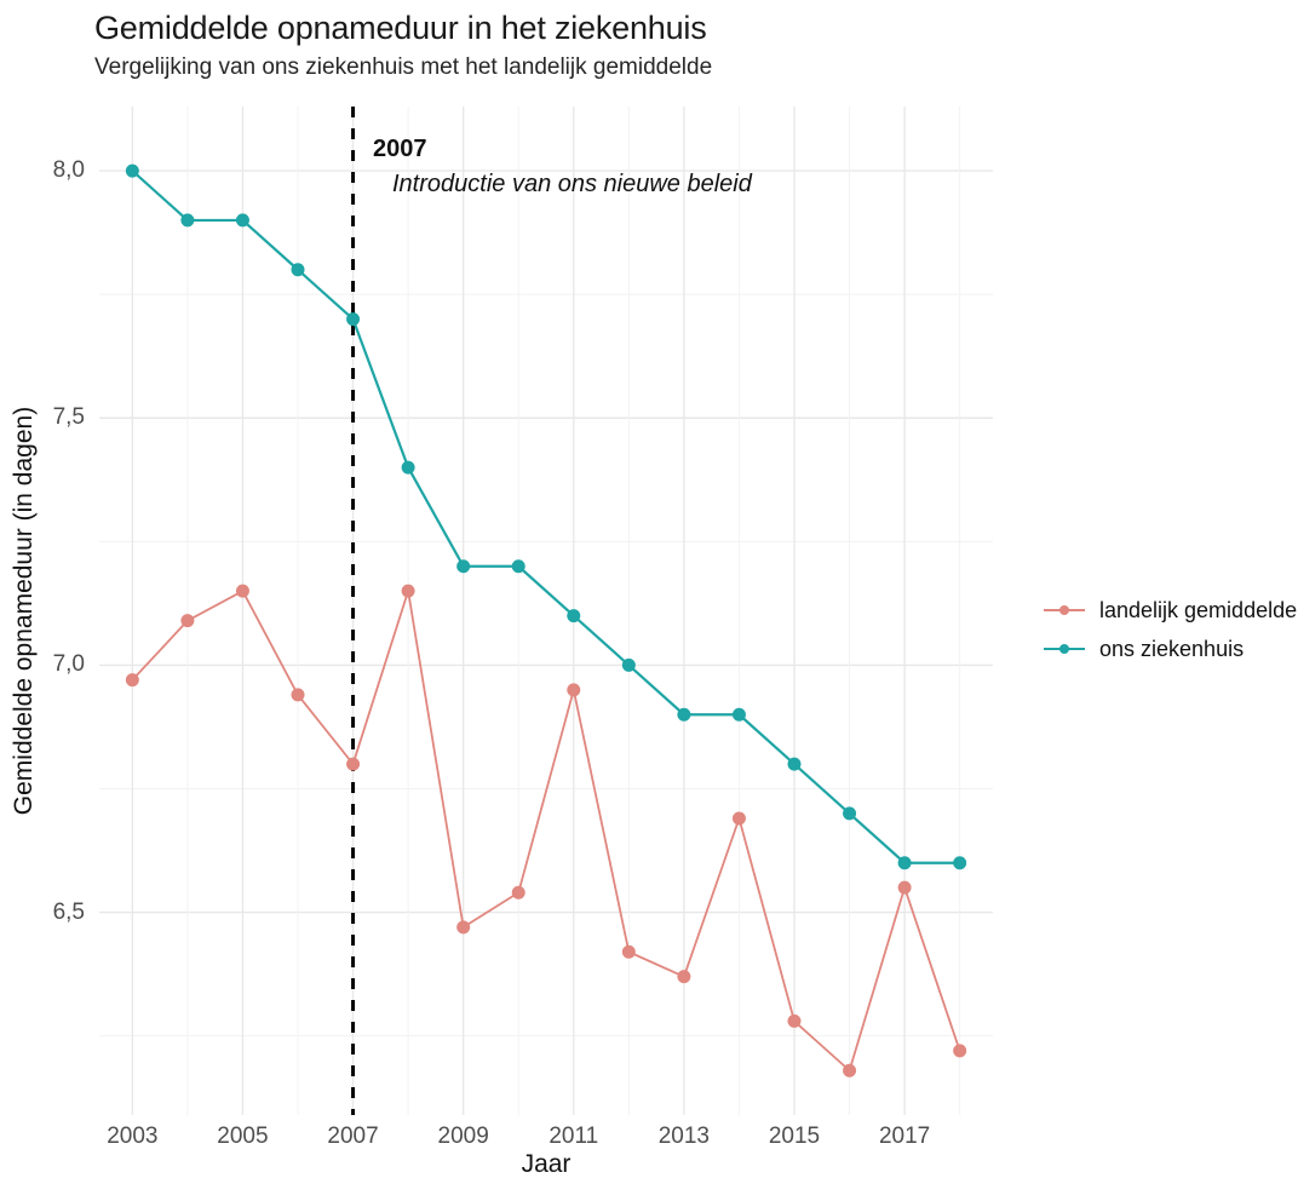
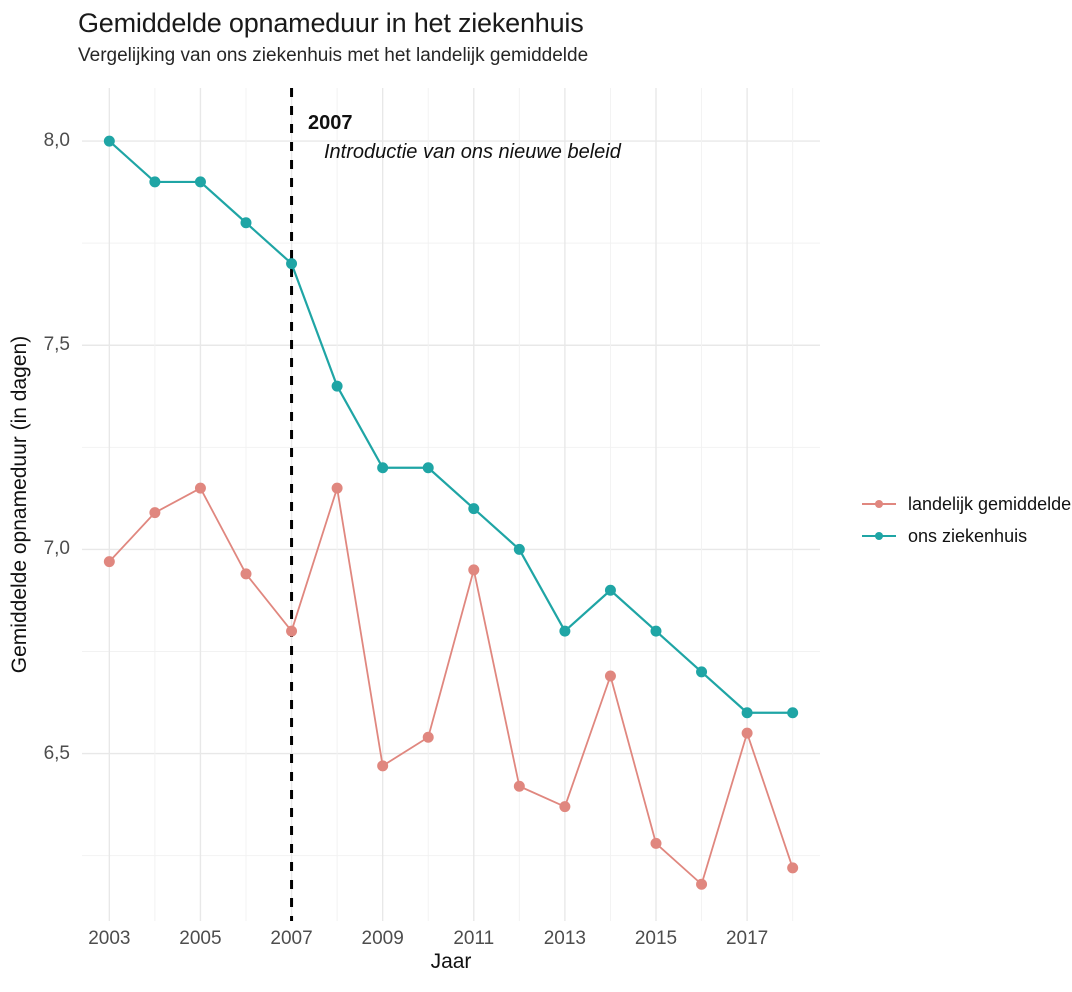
ons ziekenhuis/2013: 6,9 -> 6,8
